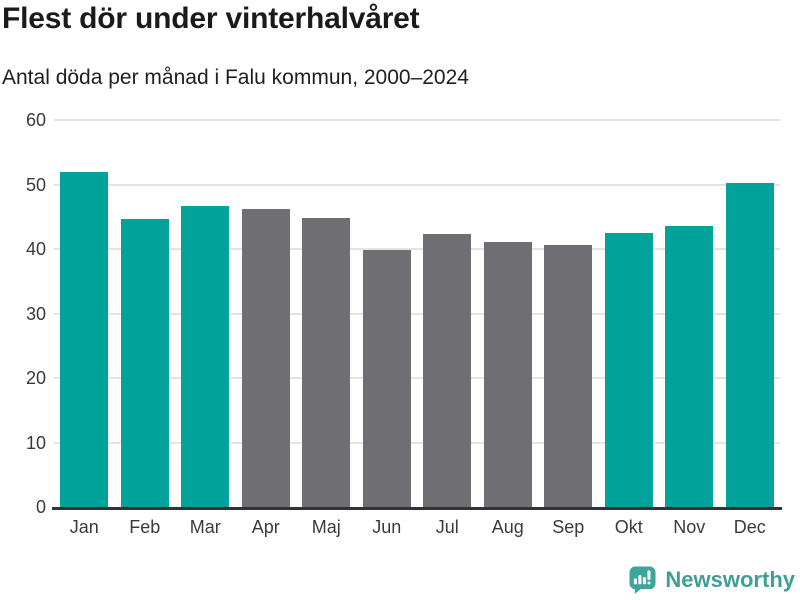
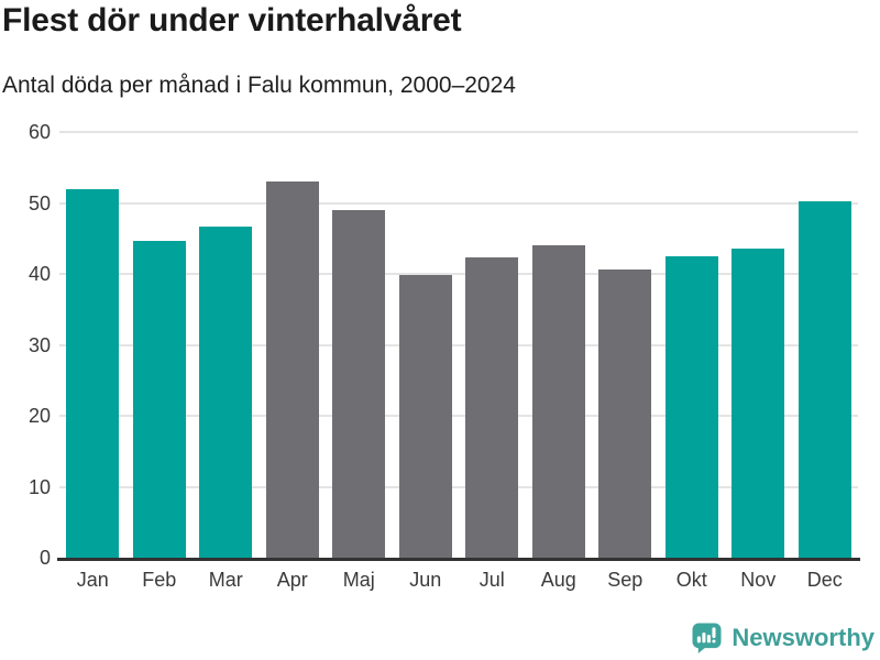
Apr: 46 -> 53
Maj: 45 -> 49
Aug: 41 -> 44
